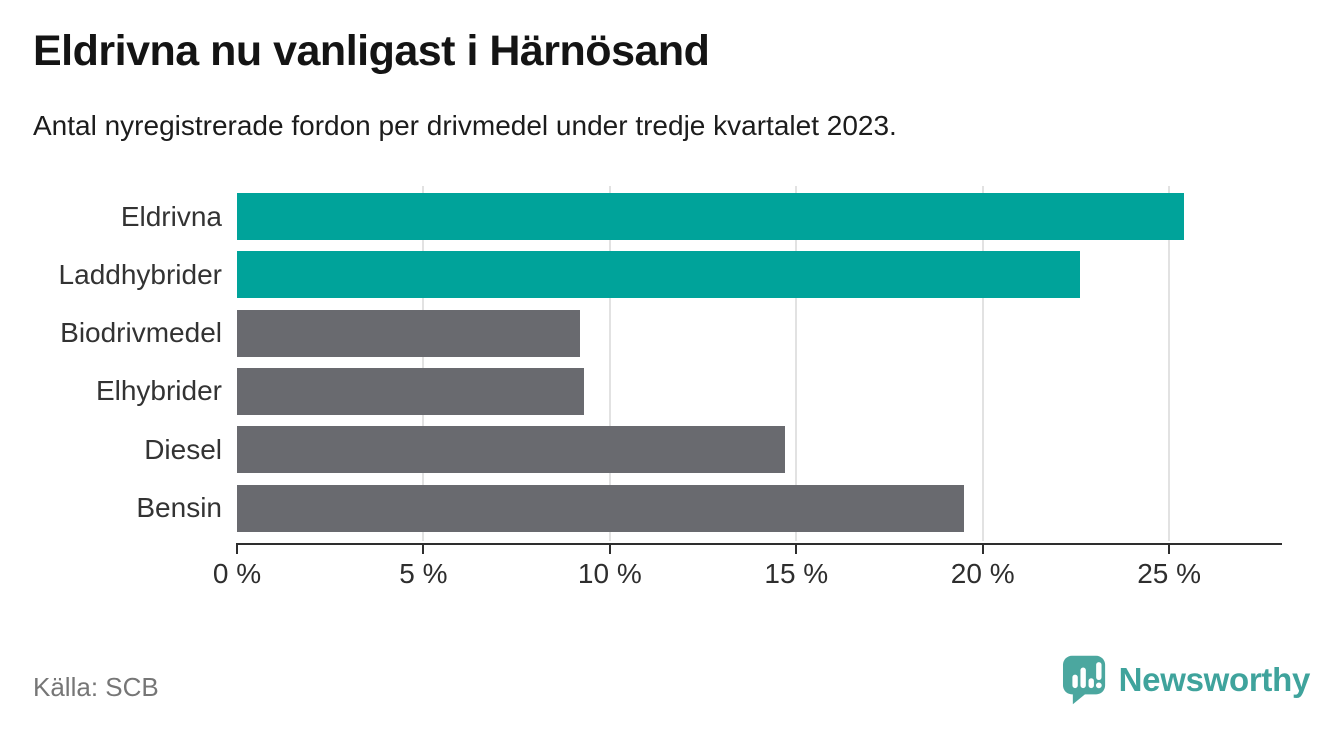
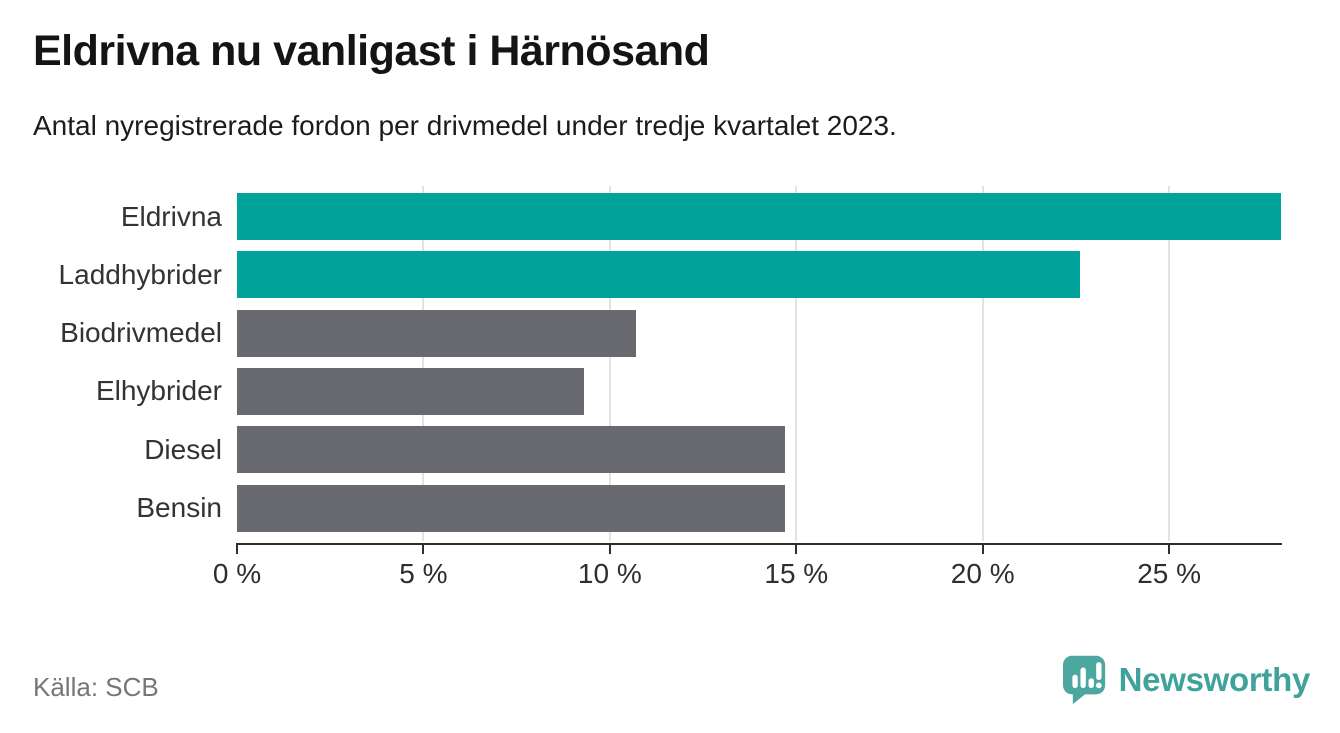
Eldrivna: 25.4% -> 28.0%
Biodrivmedel: 9.2% -> 10.7%
Bensin: 19.5% -> 14.7%
